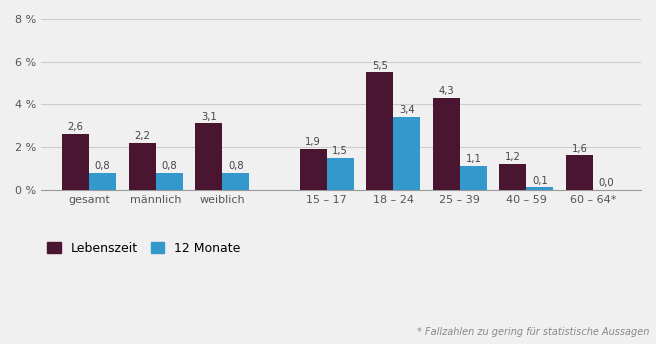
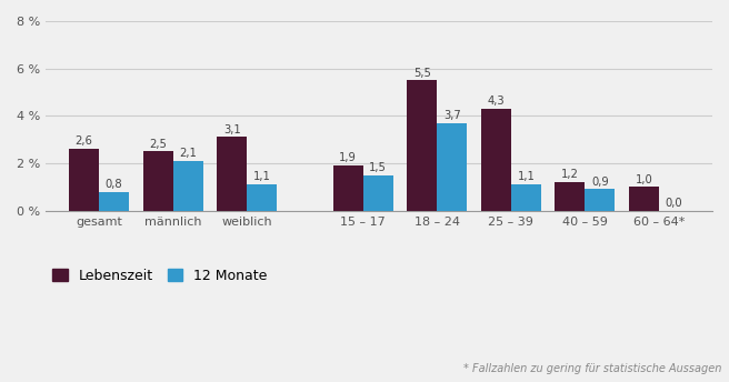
Lebenszeit/männlich: 2,2 -> 2,5
12 Monate/männlich: 0,8 -> 2,1
12 Monate/weiblich: 0,8 -> 1,1
12 Monate/18 – 24: 3,4 -> 3,7
12 Monate/40 – 59: 0,1 -> 0,9
Lebenszeit/60 – 64*: 1,6 -> 1,0
